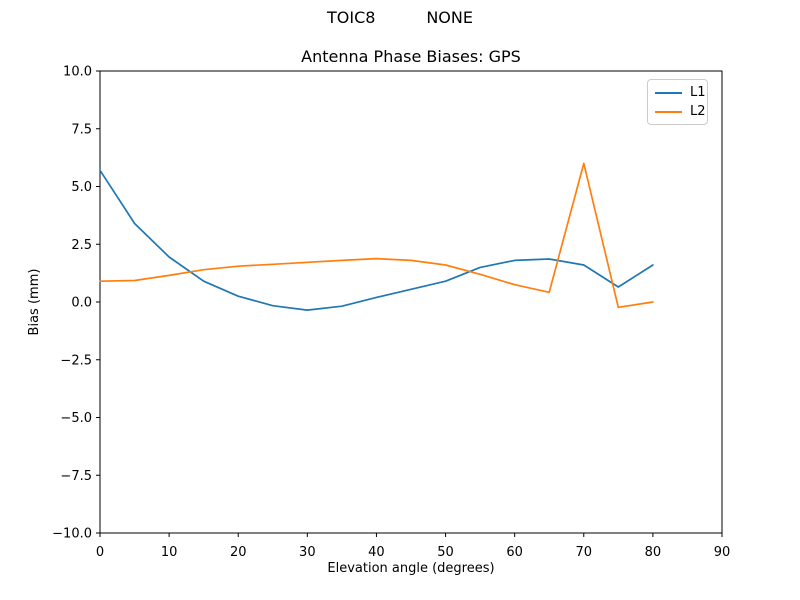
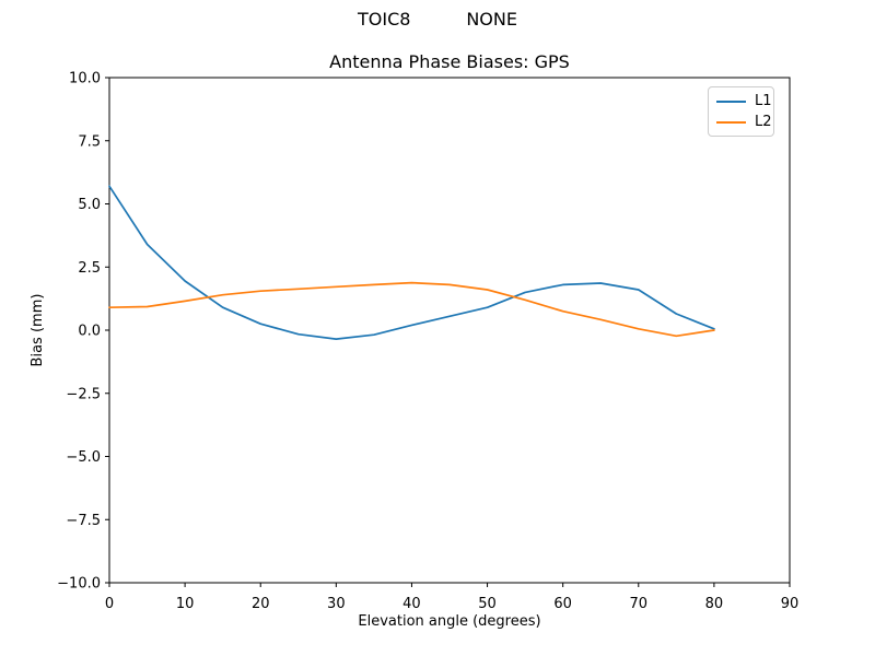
L2/70: 6.0 -> 0.1
L1/80: 1.6 -> 0.1
